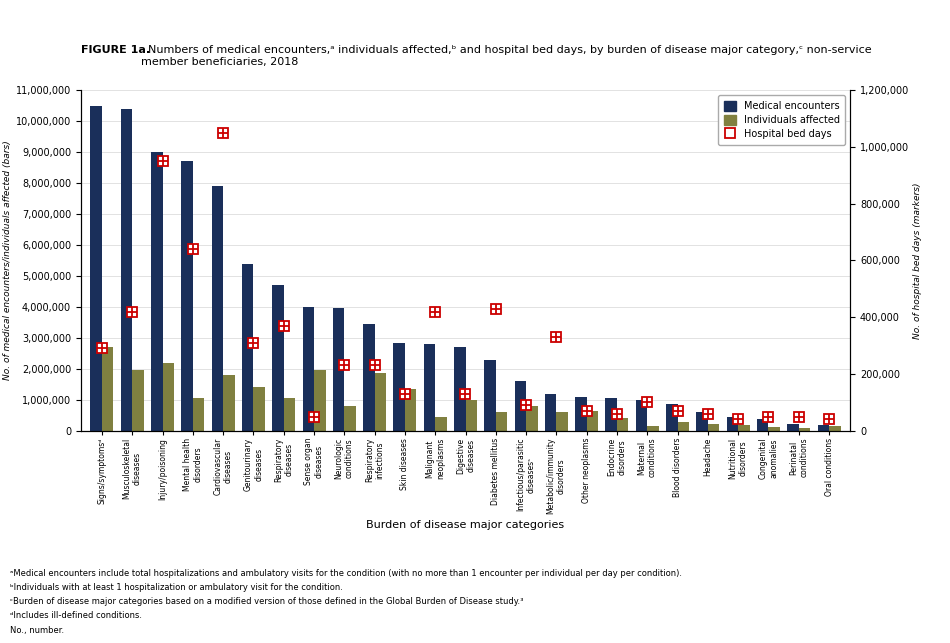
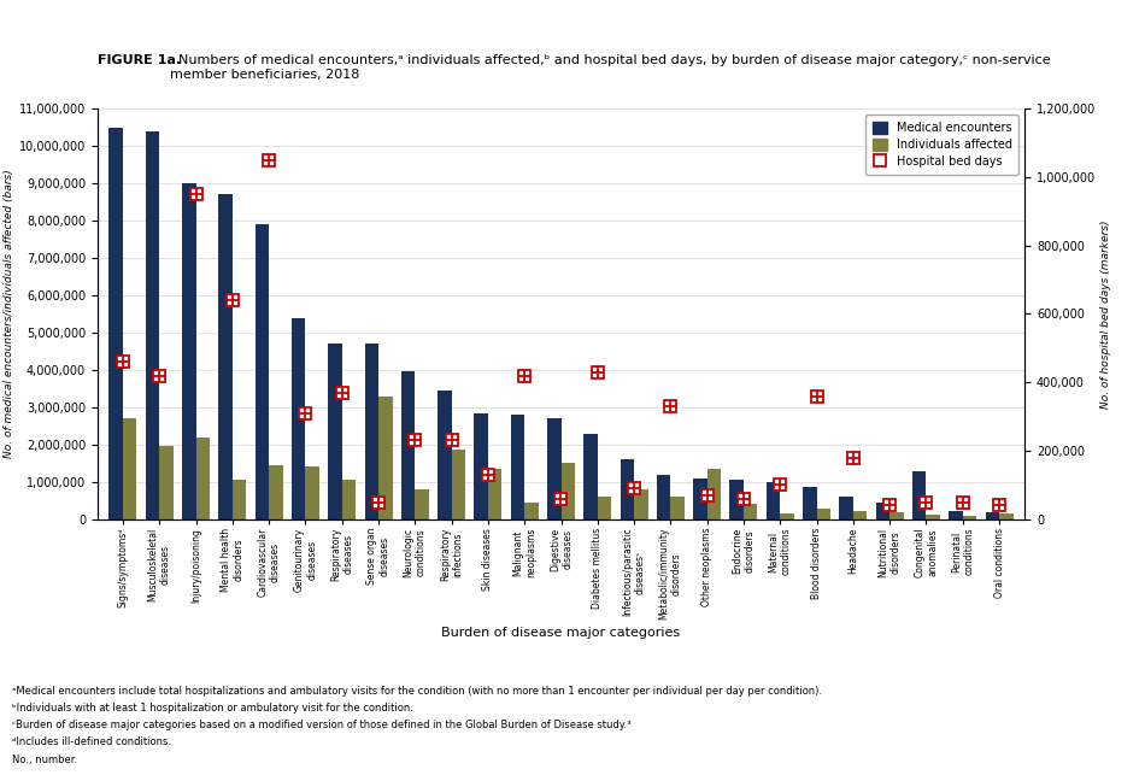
Hospital bed days/Signs/symptomsᵈ: 290,000 -> 460,000
Individuals affected/Cardiovascular diseases: 1,800,000 -> 1,450,000
Medical encounters/Sense organ diseases: 4,000,000 -> 4,700,000
Individuals affected/Sense organ diseases: 1,950,000 -> 3,300,000
Hospital bed days/Digestive diseases: 130,000 -> 60,000
Individuals affected/Digestive diseases: 1,000,000 -> 1,500,000
Individuals affected/Other neoplasms: 650,000 -> 1,350,000
Hospital bed days/Blood disorders: 70,000 -> 360,000
Hospital bed days/Headache: 60,000 -> 180,000
Medical encounters/Congenital anomalies: 380,000 -> 1,300,000
